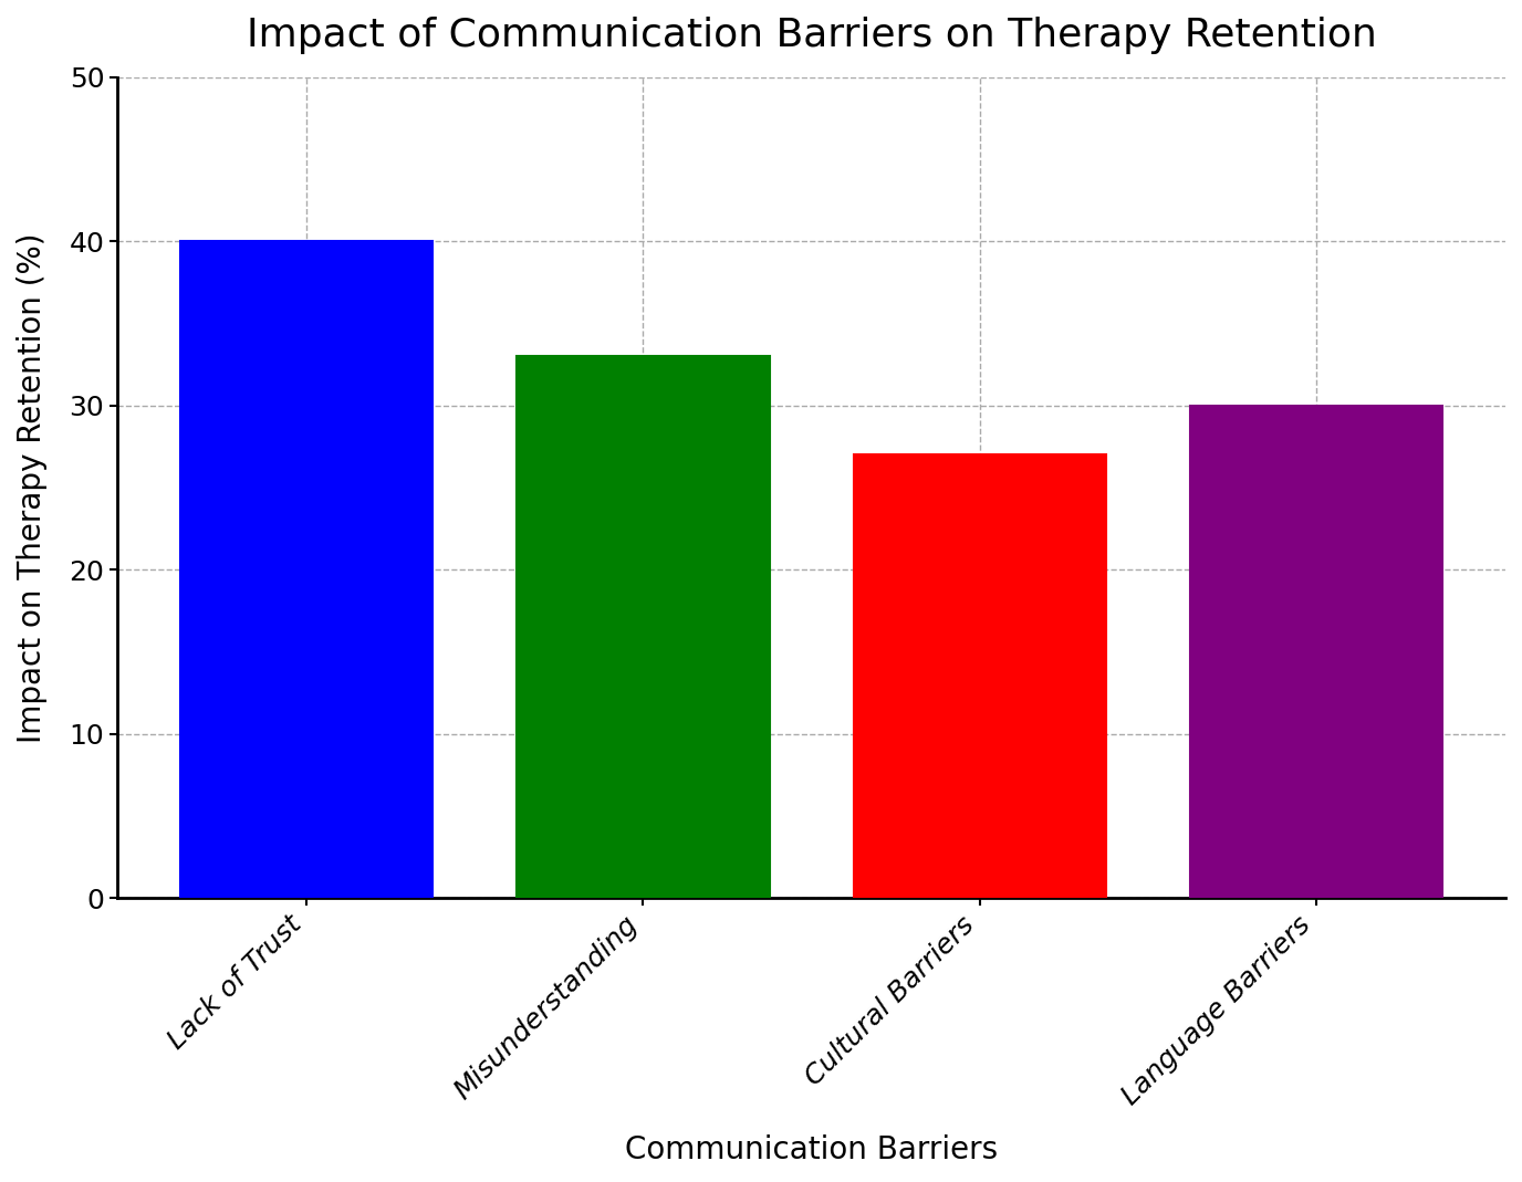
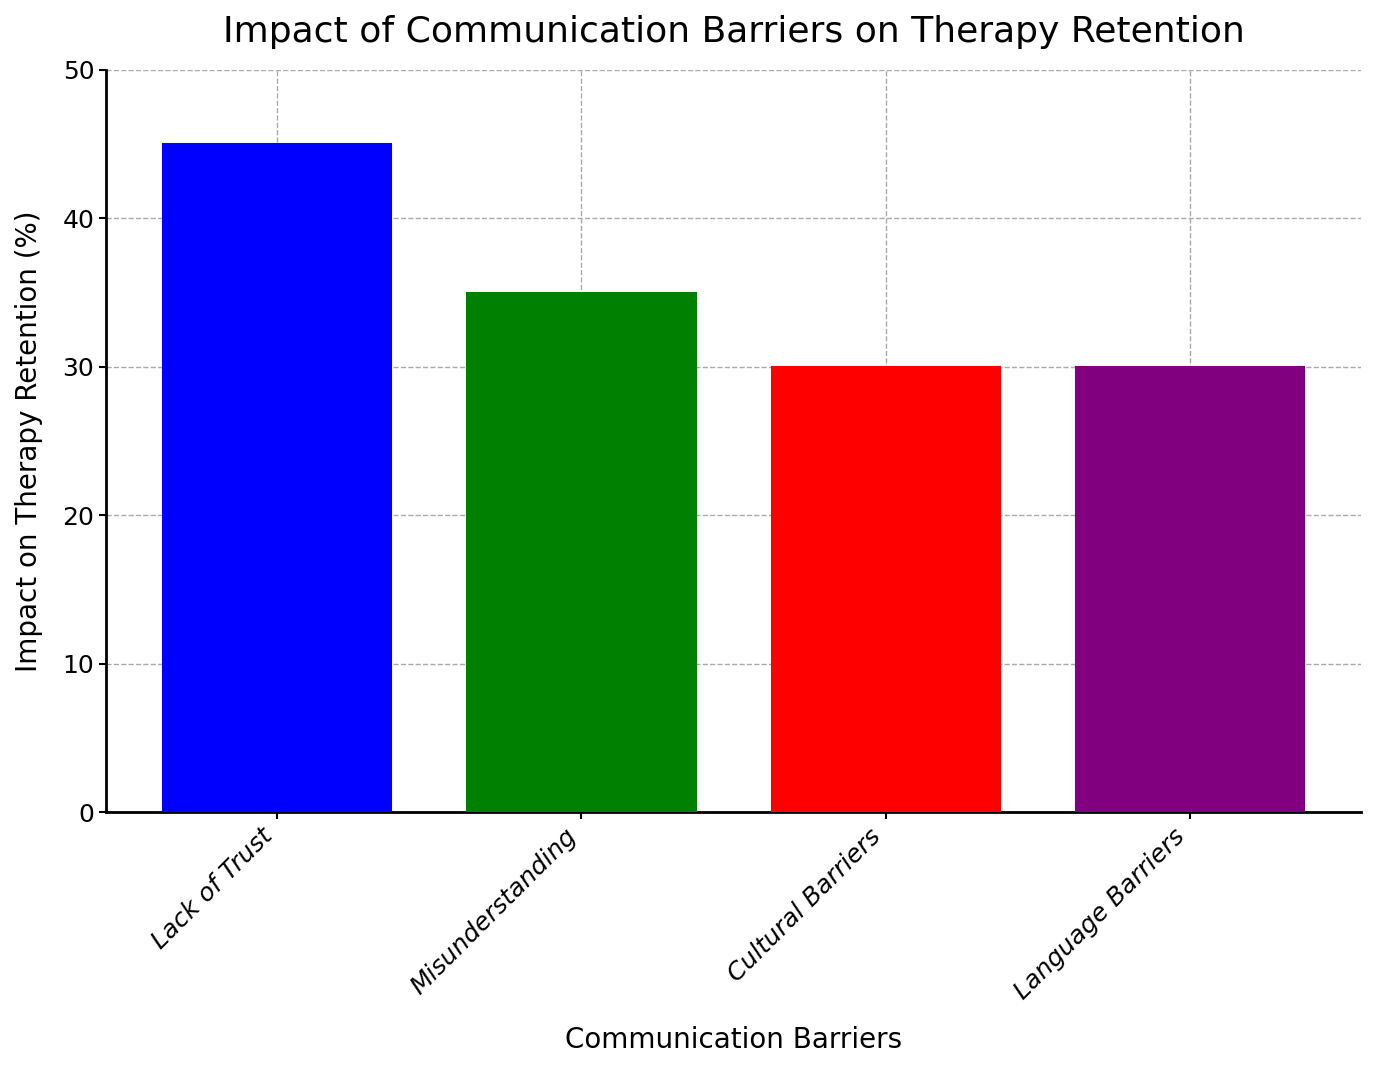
Lack of Trust: 40 -> 45
Misunderstanding: 33 -> 35
Cultural Barriers: 27 -> 30
